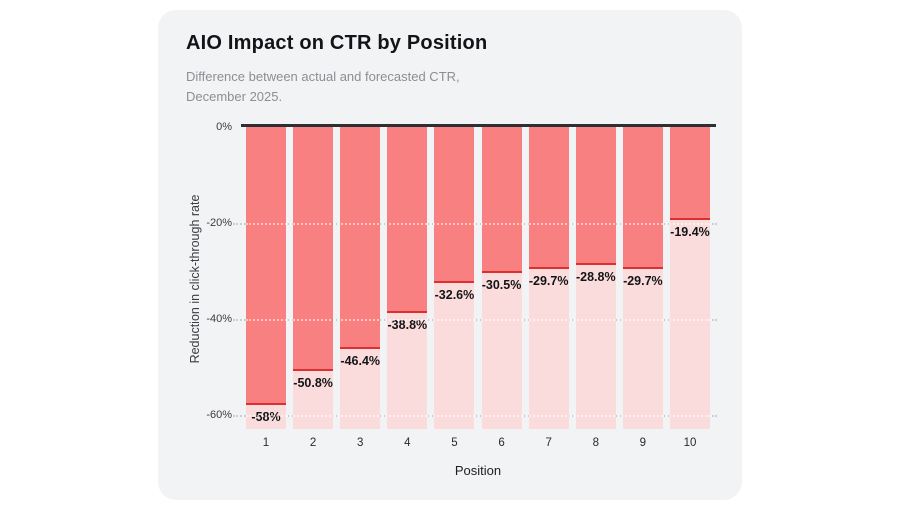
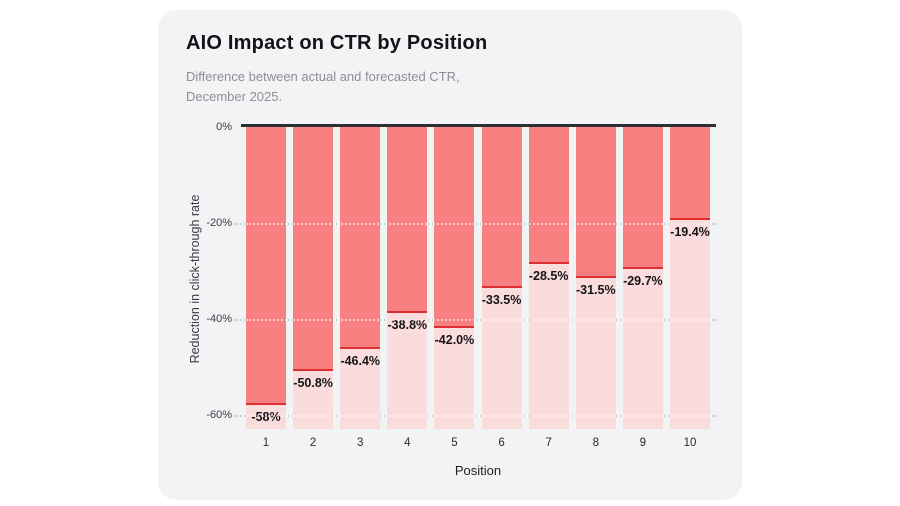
5: -32.6% -> -42.0%
6: -30.5% -> -33.5%
7: -29.7% -> -28.5%
8: -28.8% -> -31.5%
